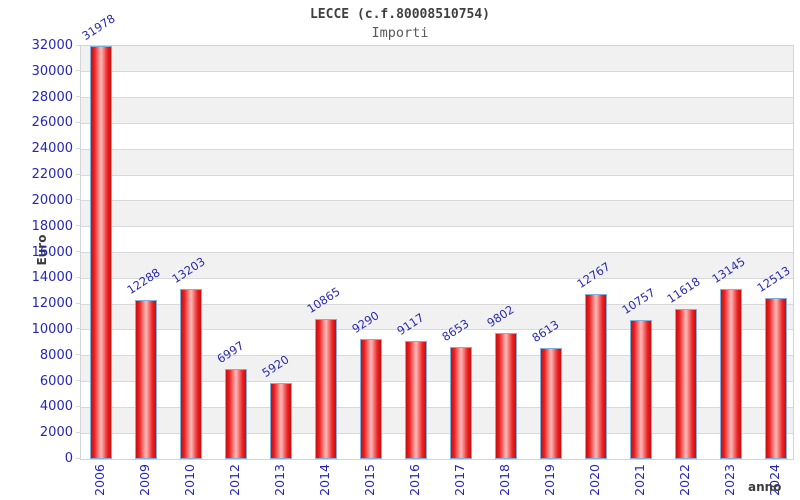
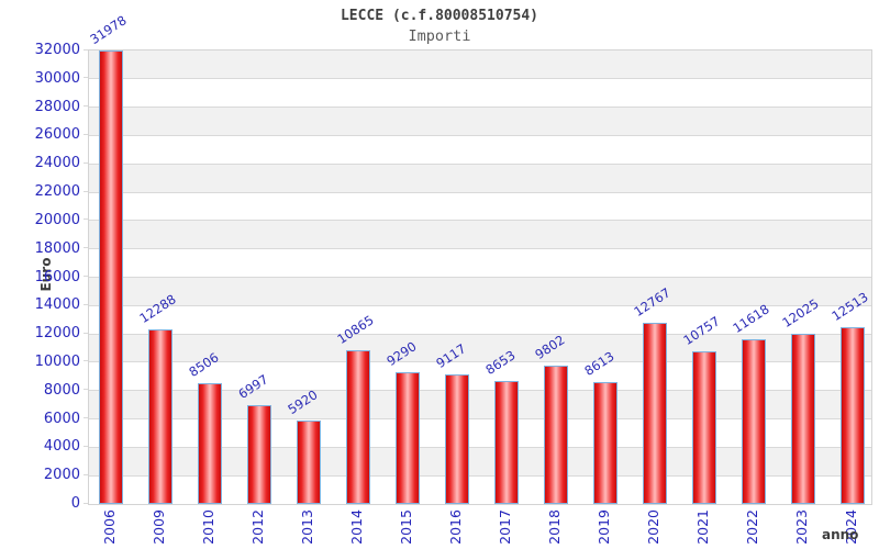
2010: 13203 -> 8506
2023: 13145 -> 12025
